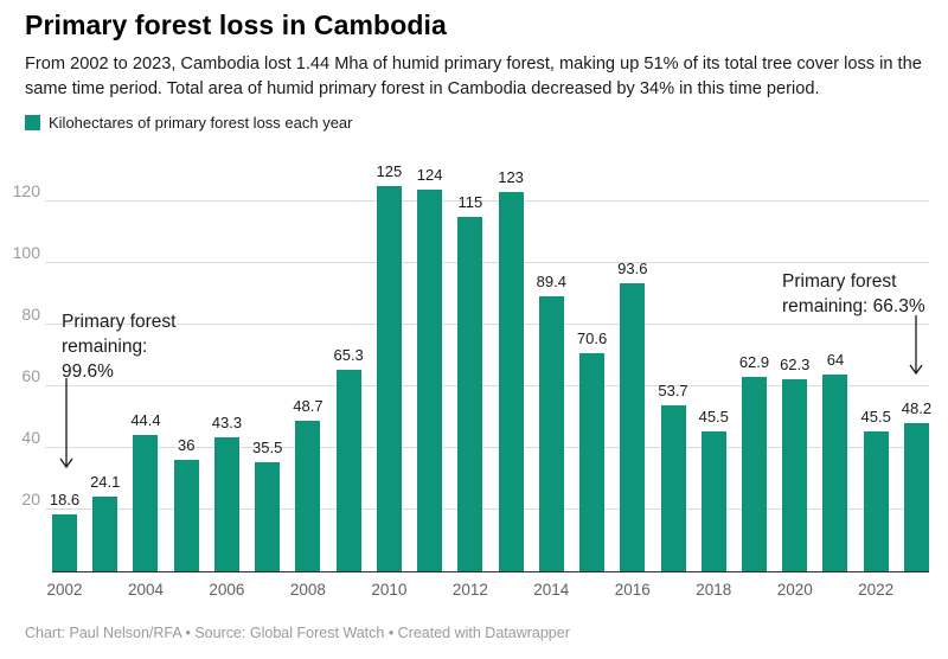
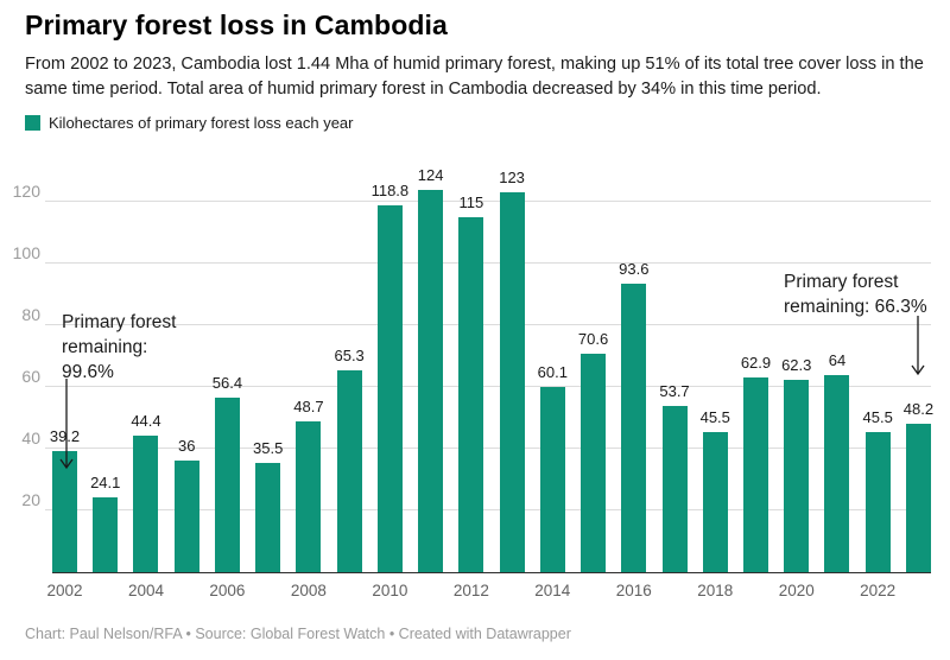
2002: 18.6 -> 39.2
2006: 43.3 -> 56.4
2010: 125 -> 118.8
2014: 89.4 -> 60.1
